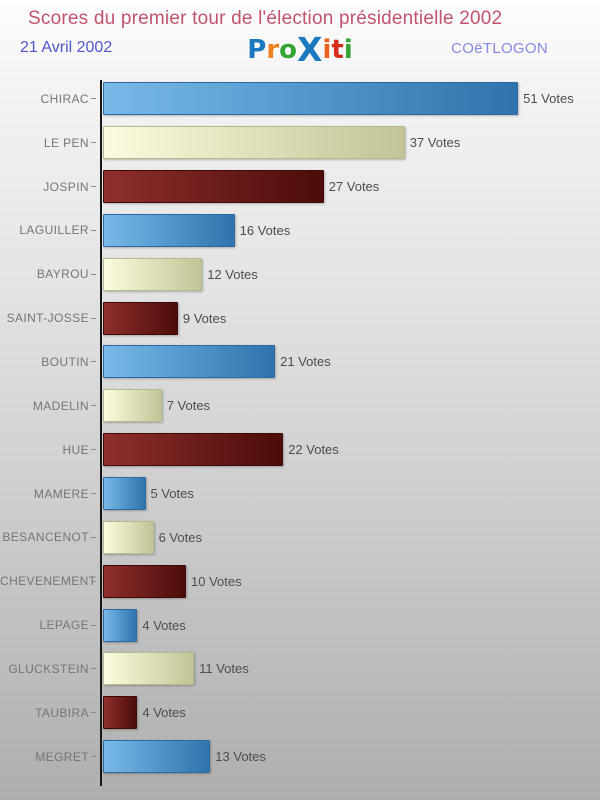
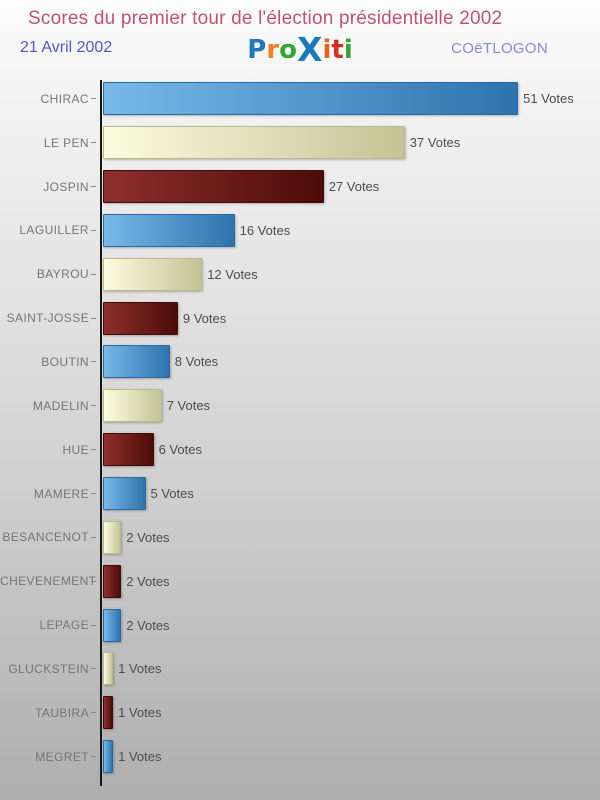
BOUTIN: 21 -> 8
HUE: 22 -> 6
BESANCENOT: 6 -> 2
CHEVENEMENT: 10 -> 2
LEPAGE: 4 -> 2
GLUCKSTEIN: 11 -> 1
TAUBIRA: 4 -> 1
MEGRET: 13 -> 1
